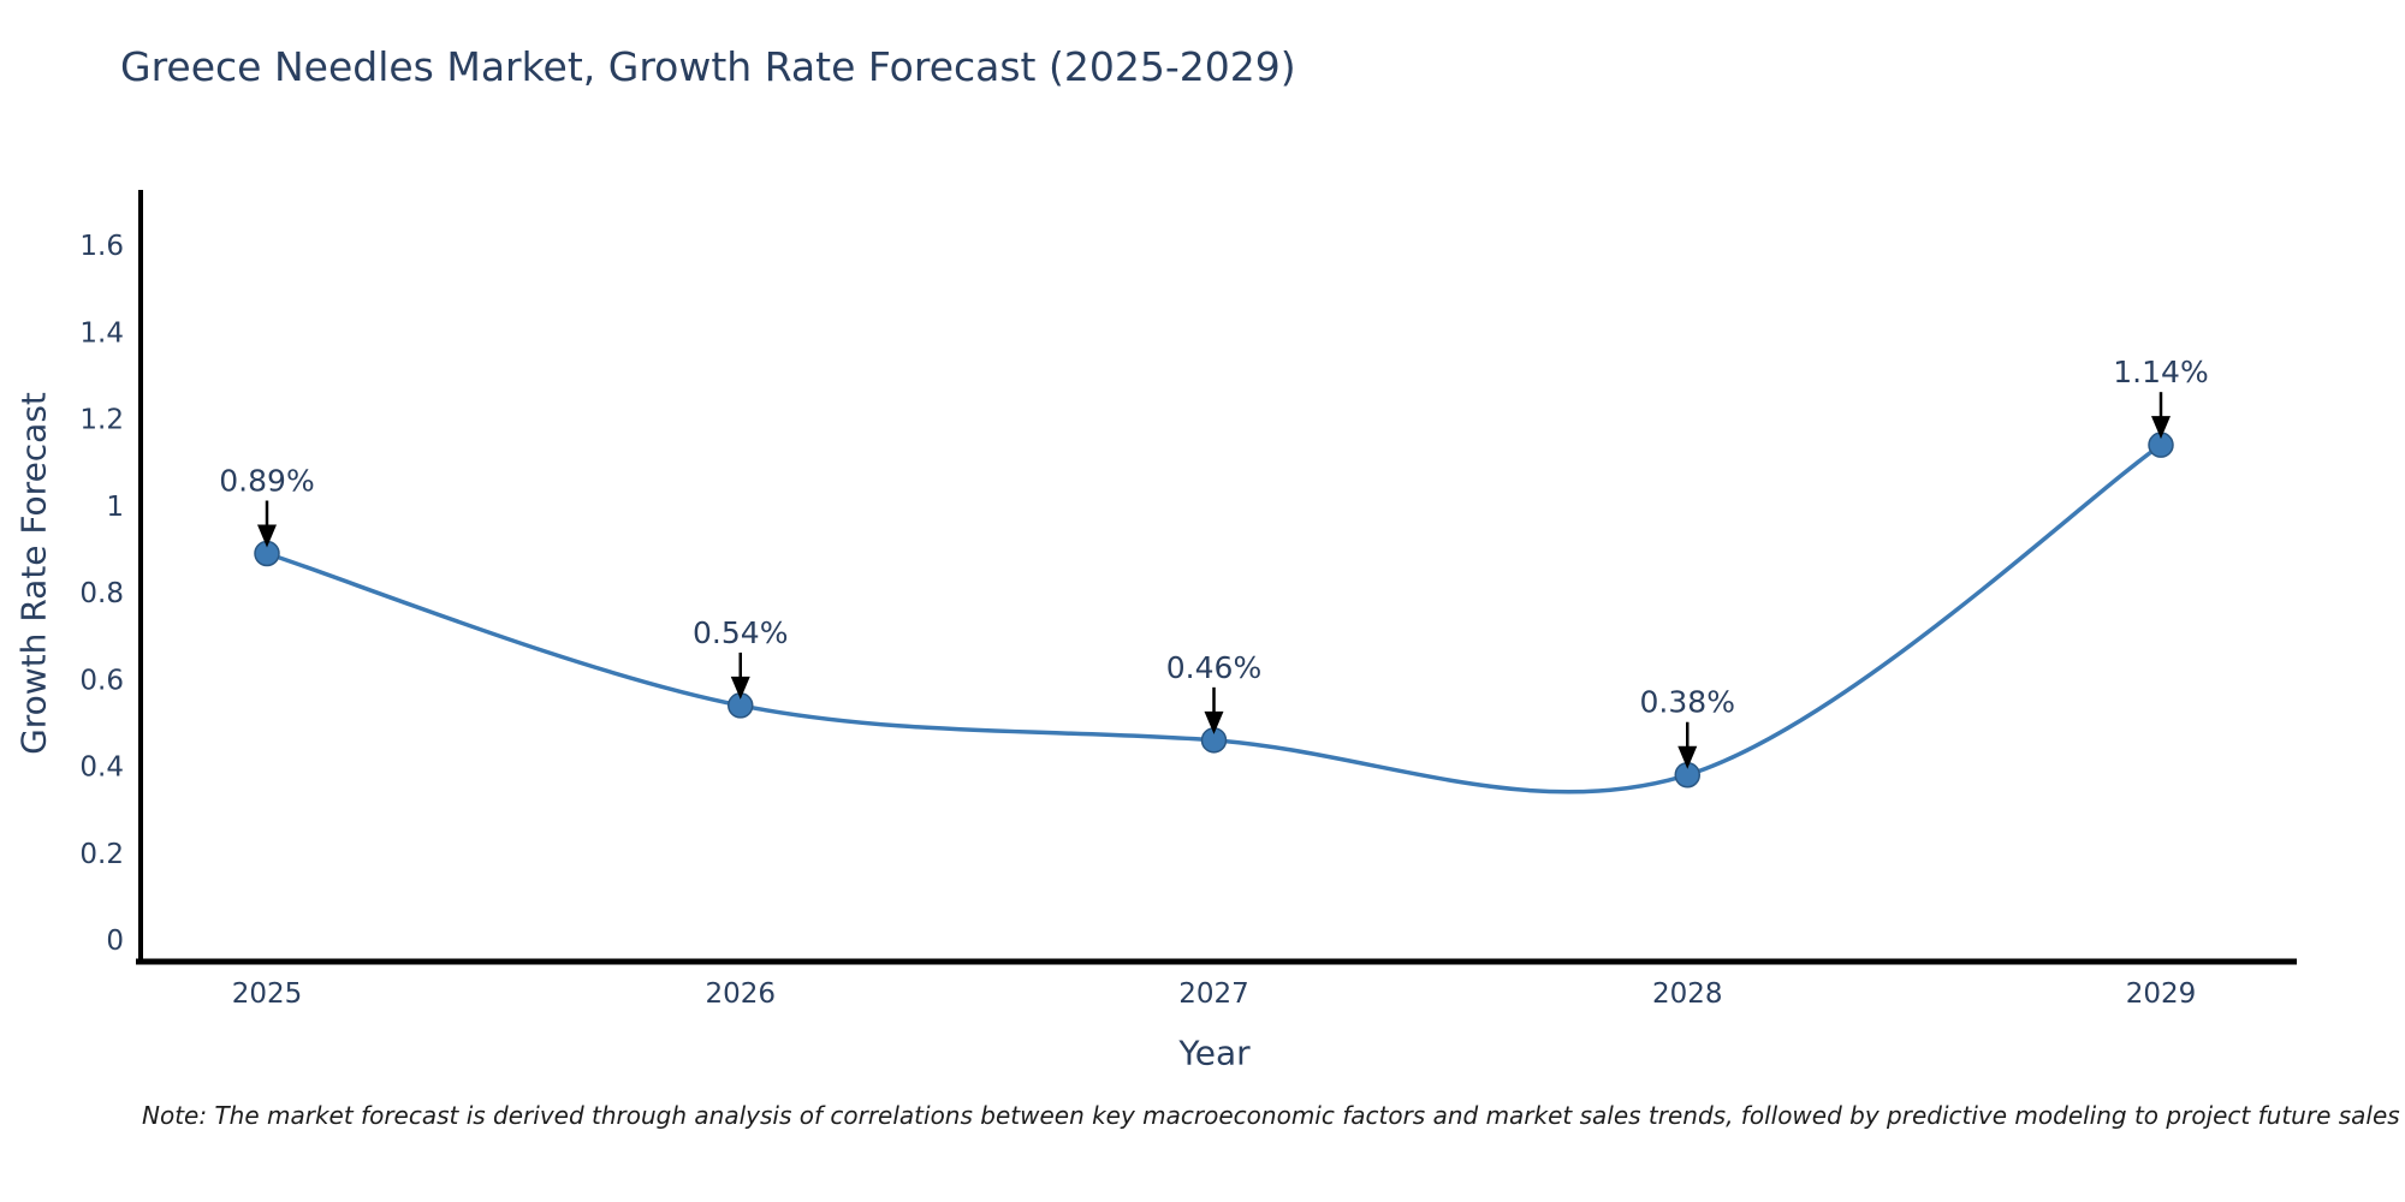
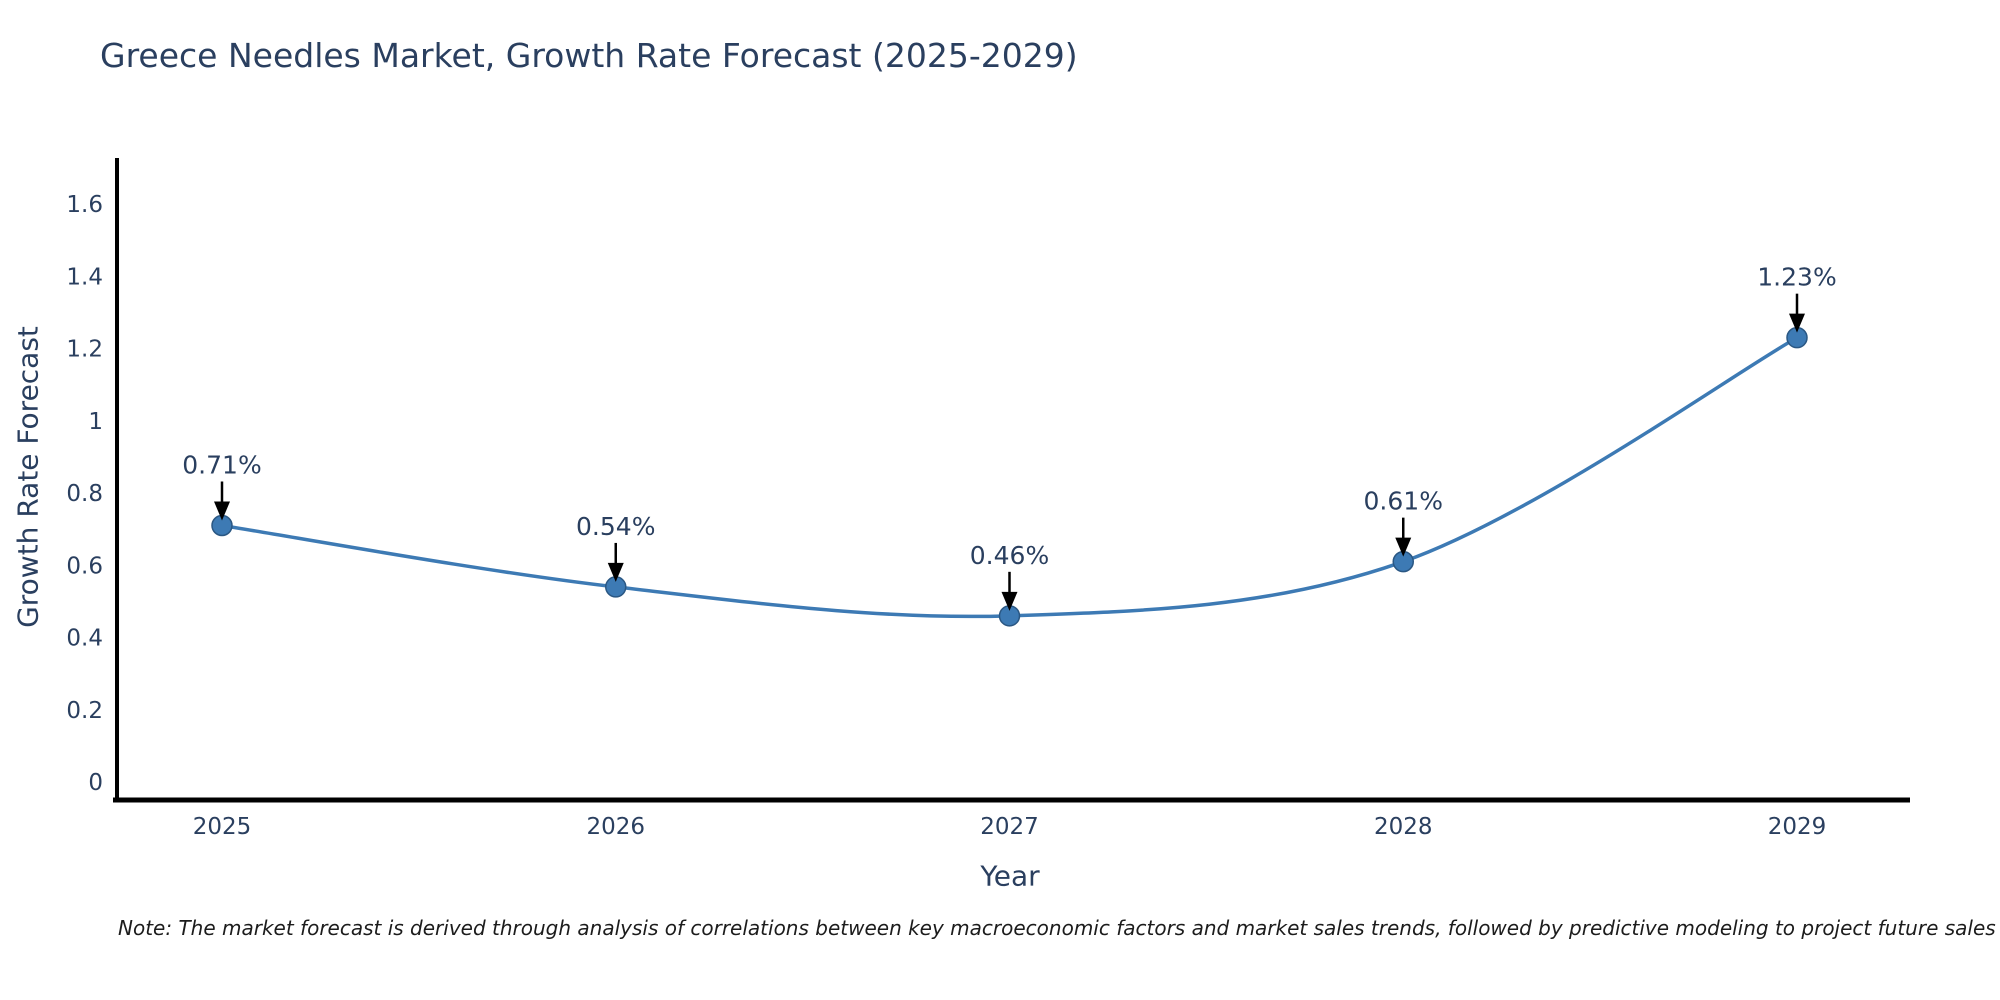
2025: 0.89% -> 0.71%
2028: 0.38% -> 0.61%
2029: 1.14% -> 1.23%
